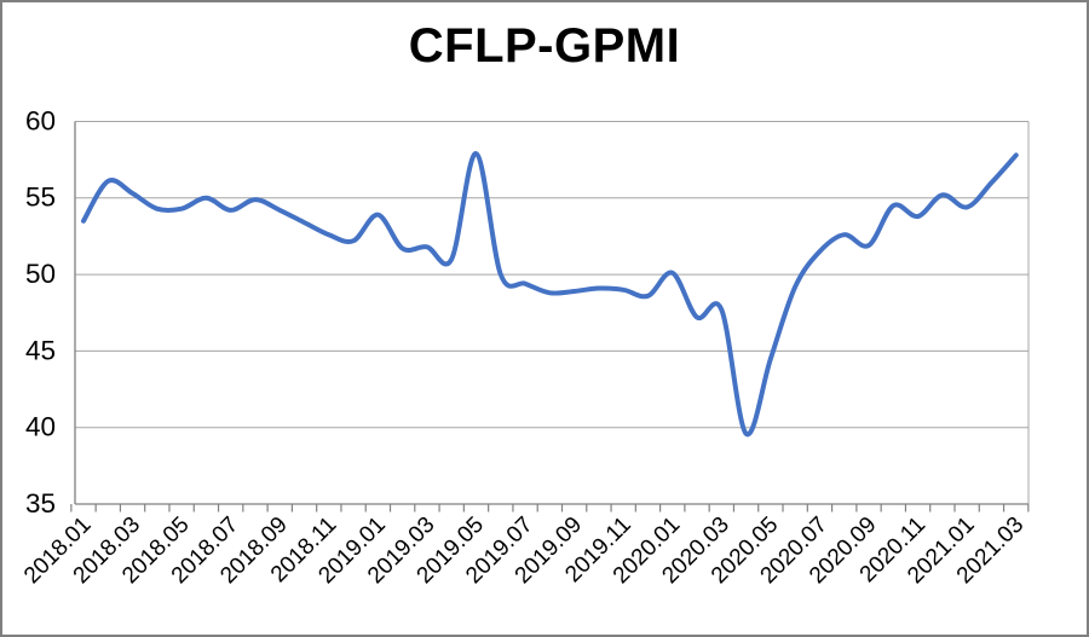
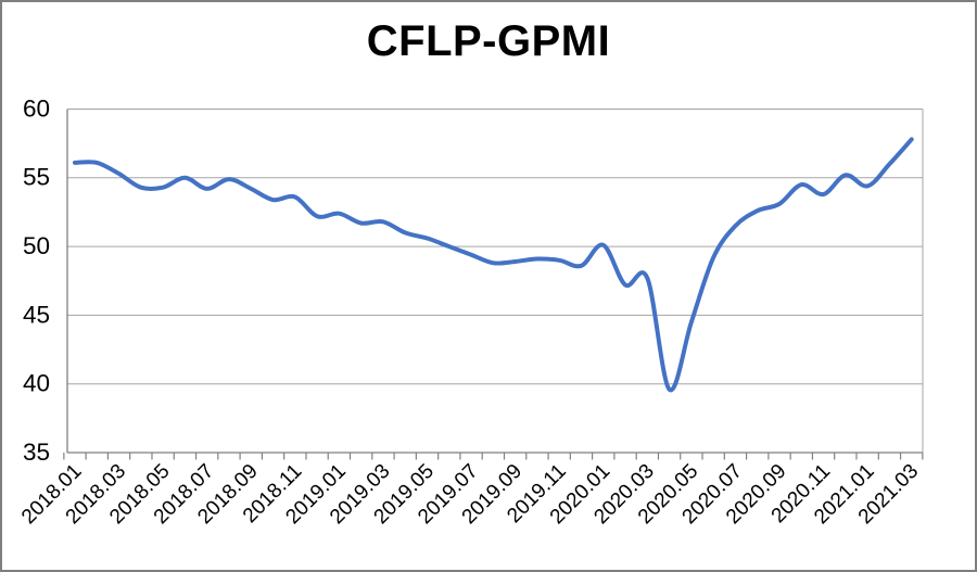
2018.01: 53.5 -> 56.1
2018.11: 52.6 -> 53.6
2019.01: 53.9 -> 52.4
2019.05: 57.9 -> 50.6
2020.09: 51.9 -> 53.1
